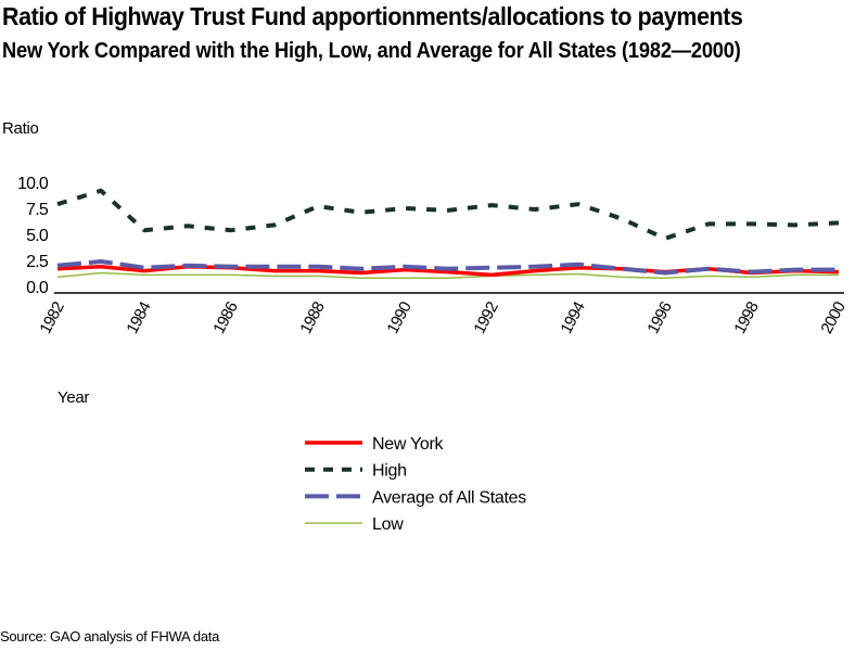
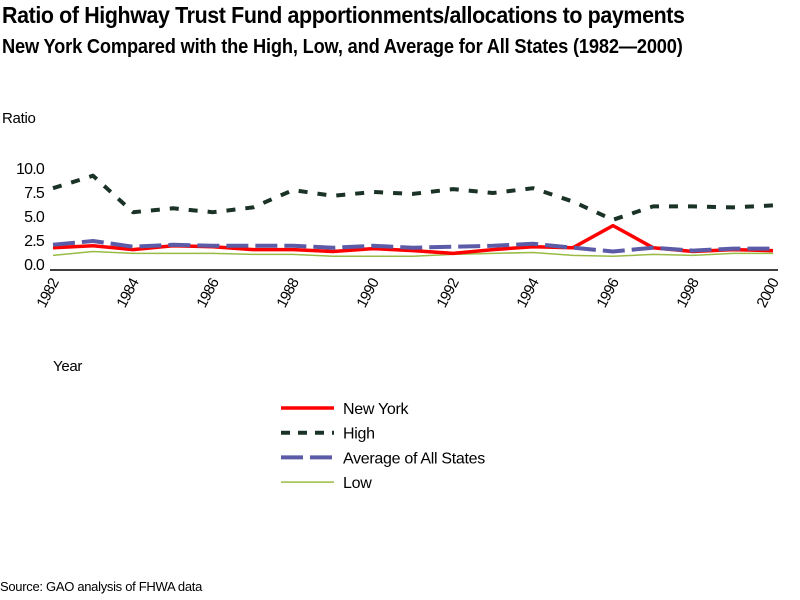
New York/1996: 1 -> 4
